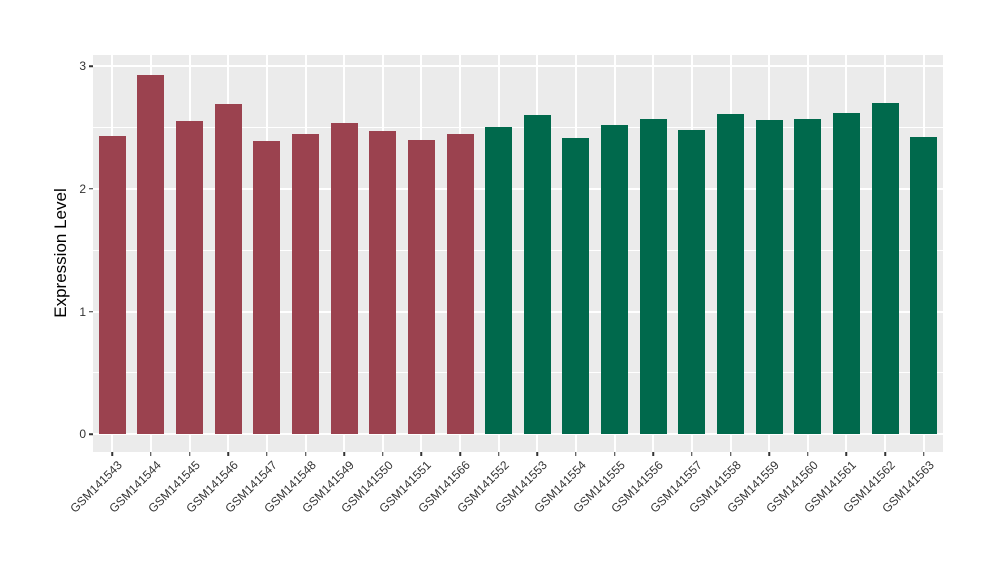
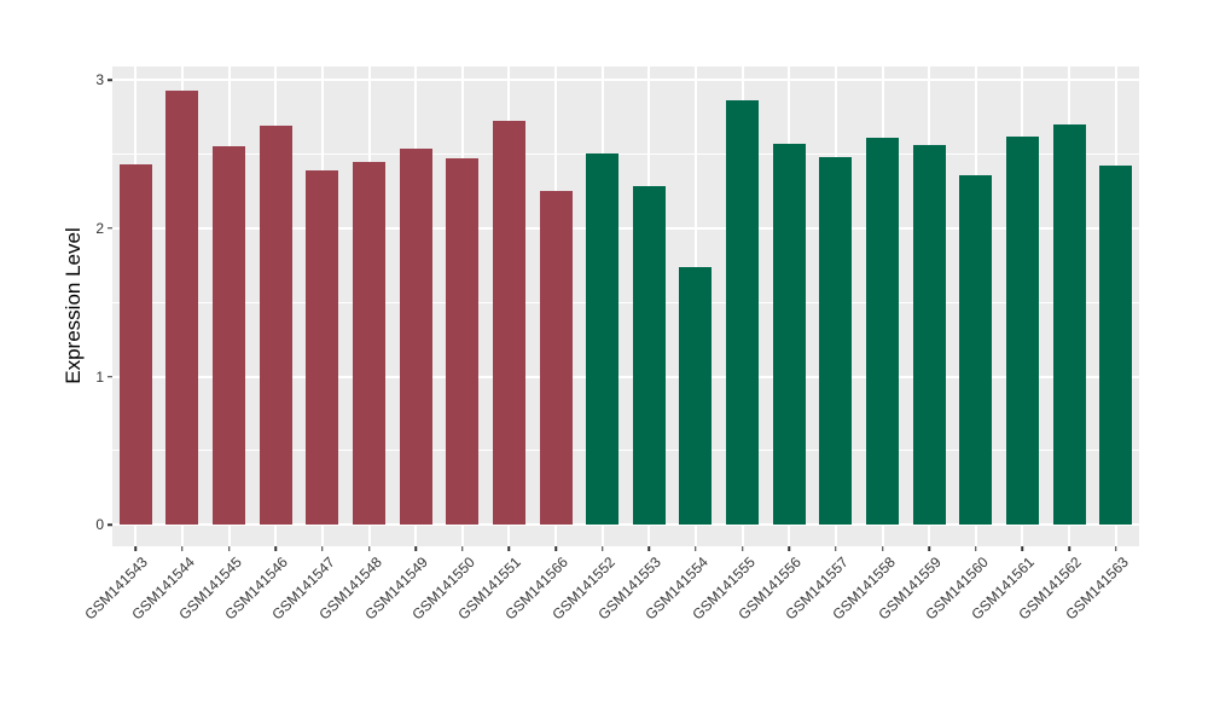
GSM141551: 2.40 -> 2.72
GSM141566: 2.45 -> 2.25
GSM141553: 2.60 -> 2.28
GSM141554: 2.41 -> 1.74
GSM141555: 2.52 -> 2.86
GSM141560: 2.57 -> 2.36
